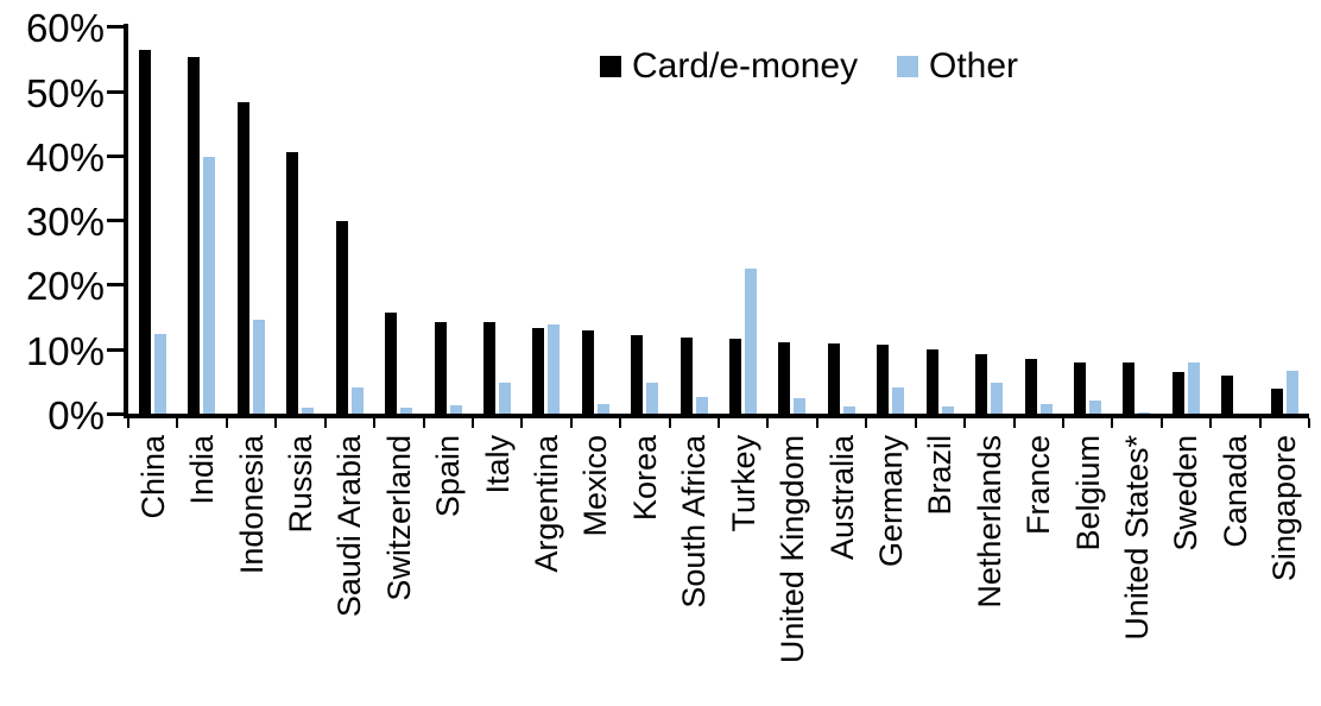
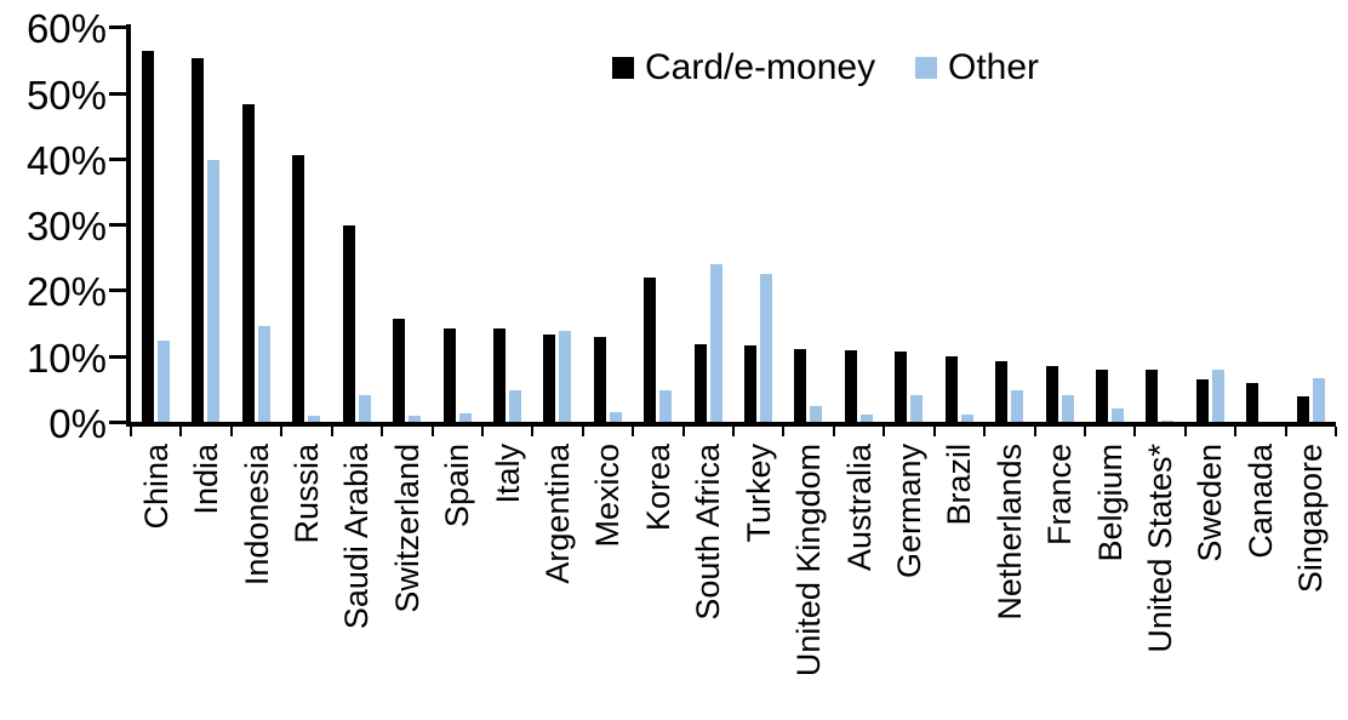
Card/e-money/Korea: 12% -> 22%
Other/South Africa: 2% -> 24%
Other/France: 2% -> 4%
